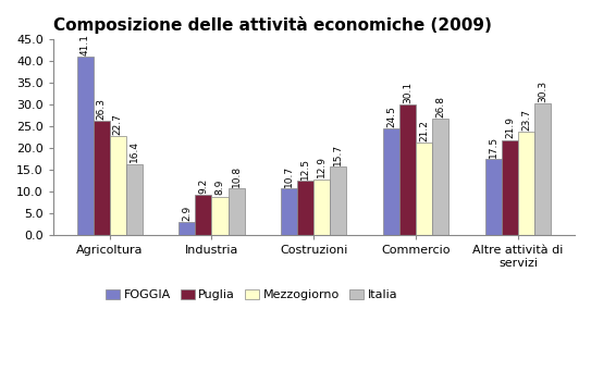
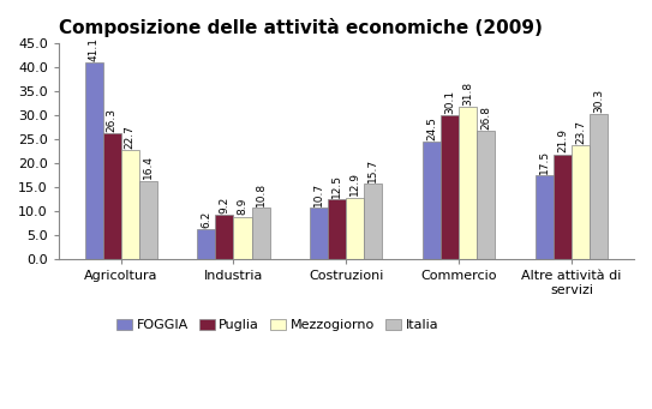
FOGGIA/Industria: 2.9 -> 6.2
Mezzogiorno/Commercio: 21.2 -> 31.8
